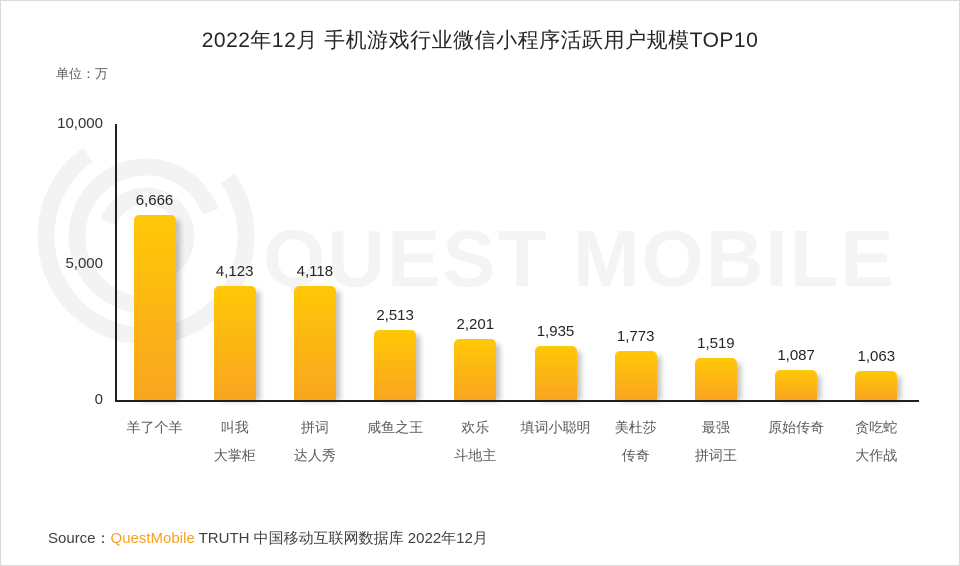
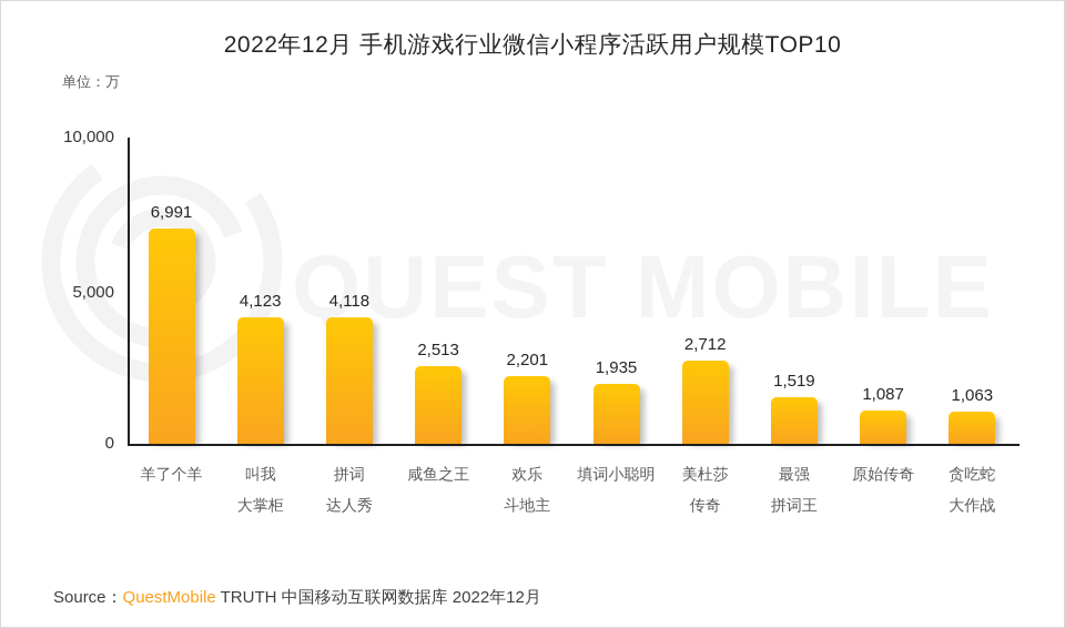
羊了个羊: 6,666 -> 6,991
美杜莎传奇: 1,773 -> 2,712
